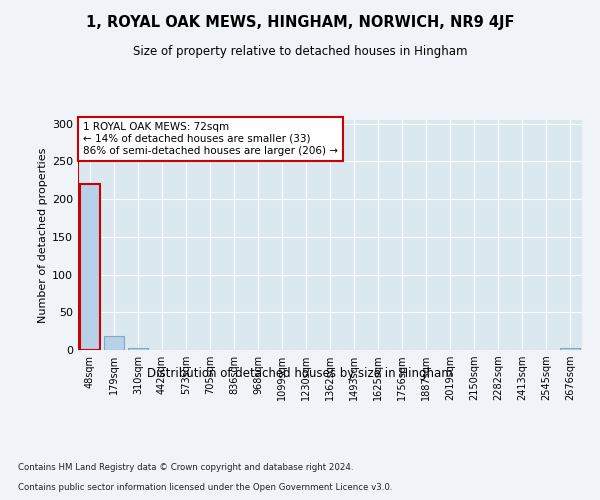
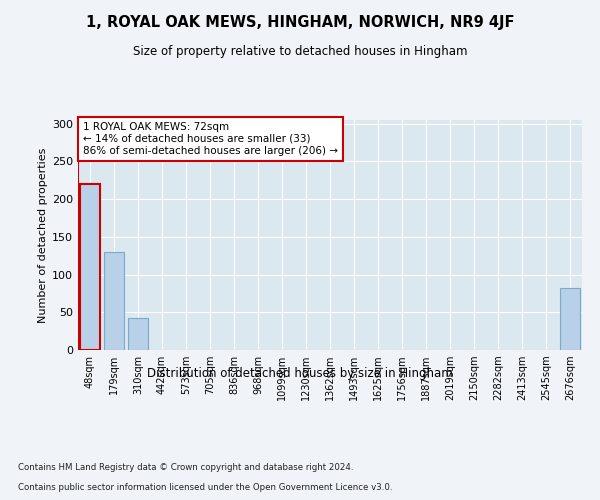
179sqm: 18 -> 130
310sqm: 3 -> 42
2676sqm: 2 -> 82
